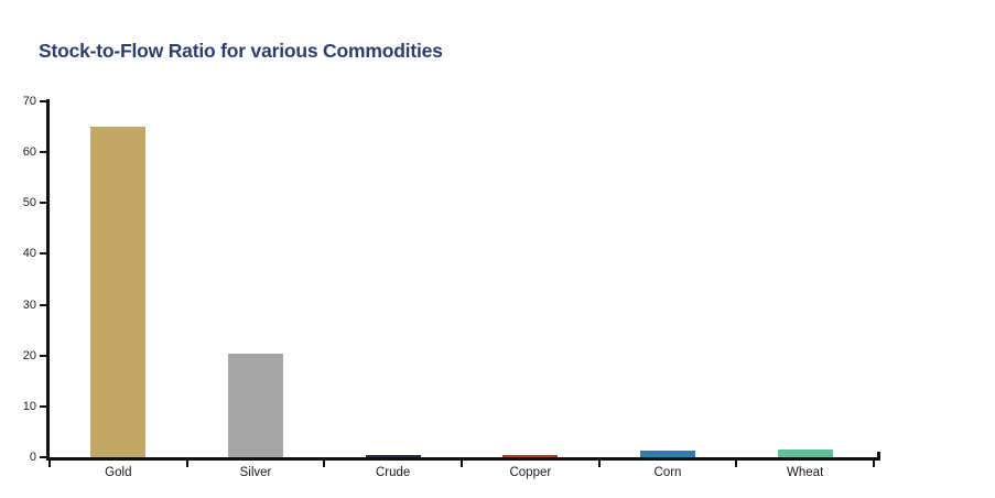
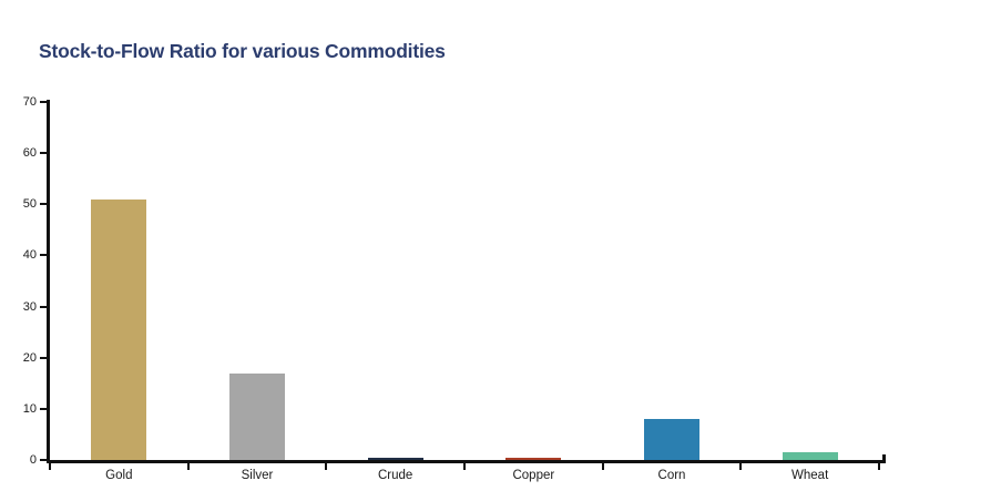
Gold: 65 -> 51
Silver: 20 -> 17
Corn: 1 -> 8
